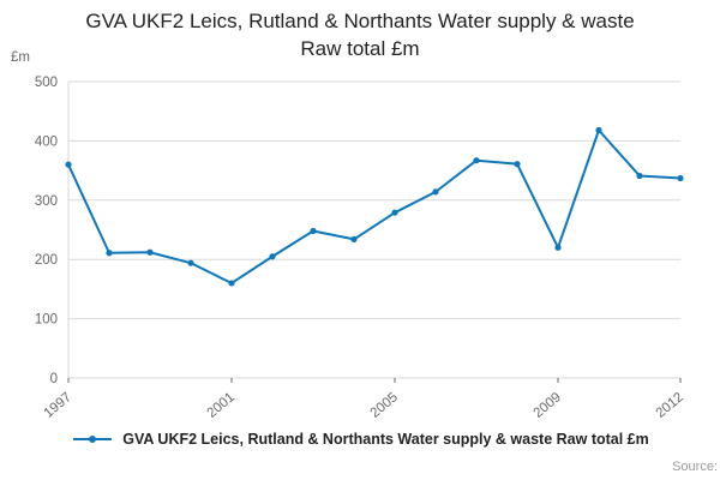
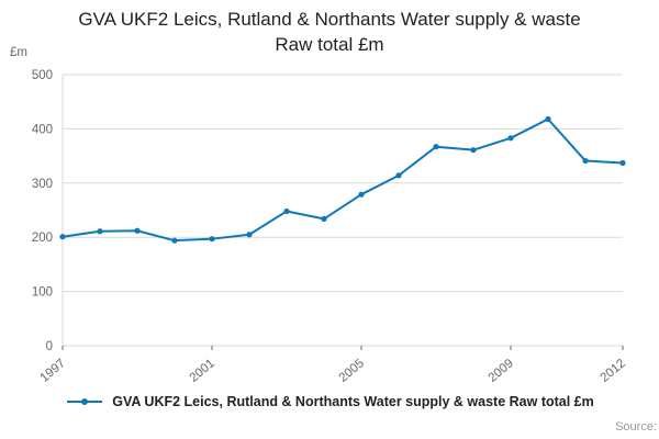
1997: 360 -> 200
2001: 160 -> 200
2009: 220 -> 380
